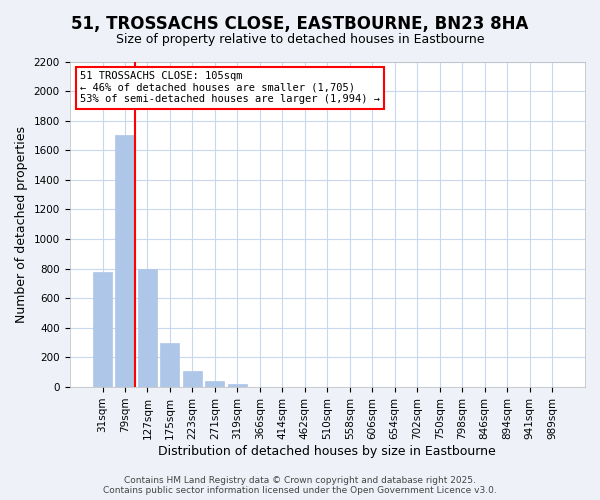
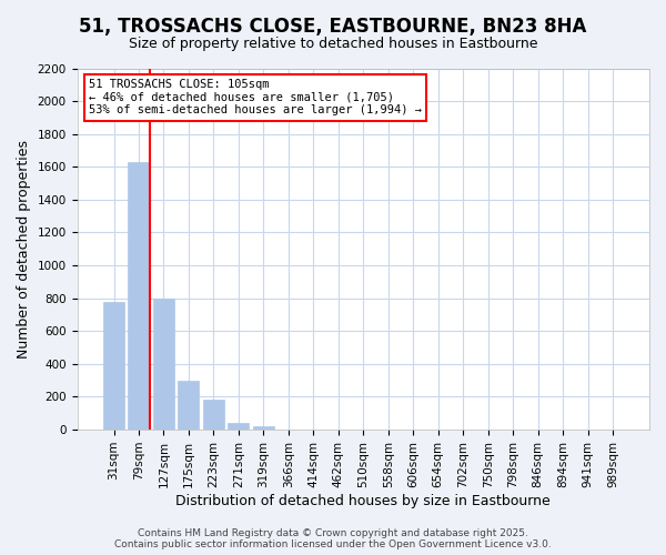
79sqm: 1700 -> 1630
223sqm: 110 -> 180
